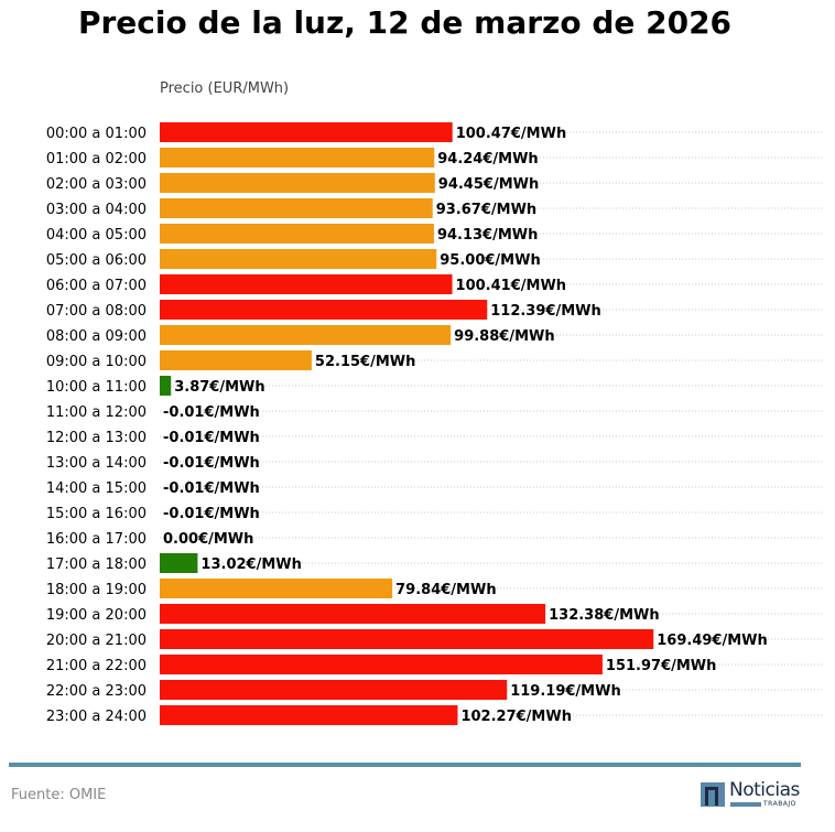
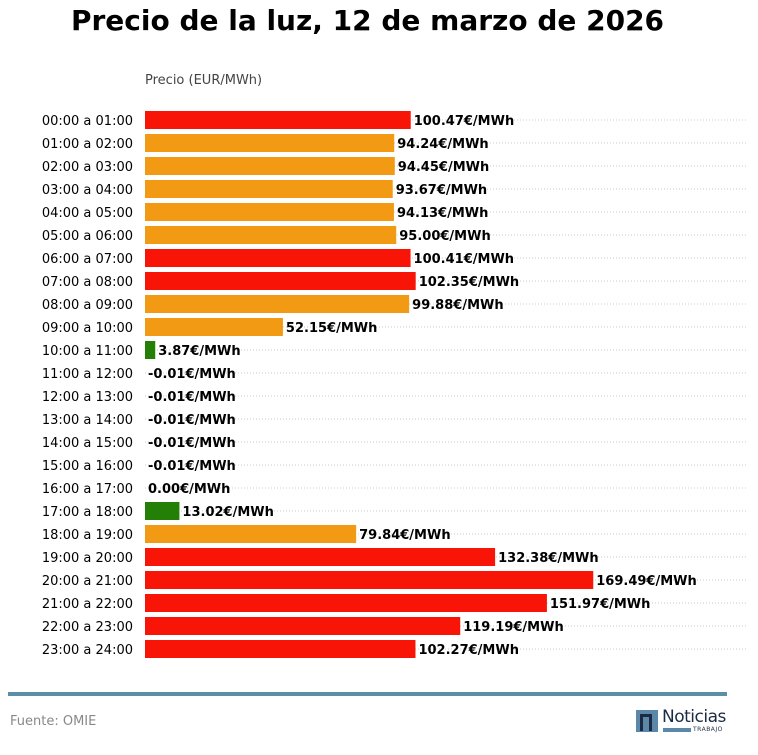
07:00 a 08:00: 112.39 -> 102.35
